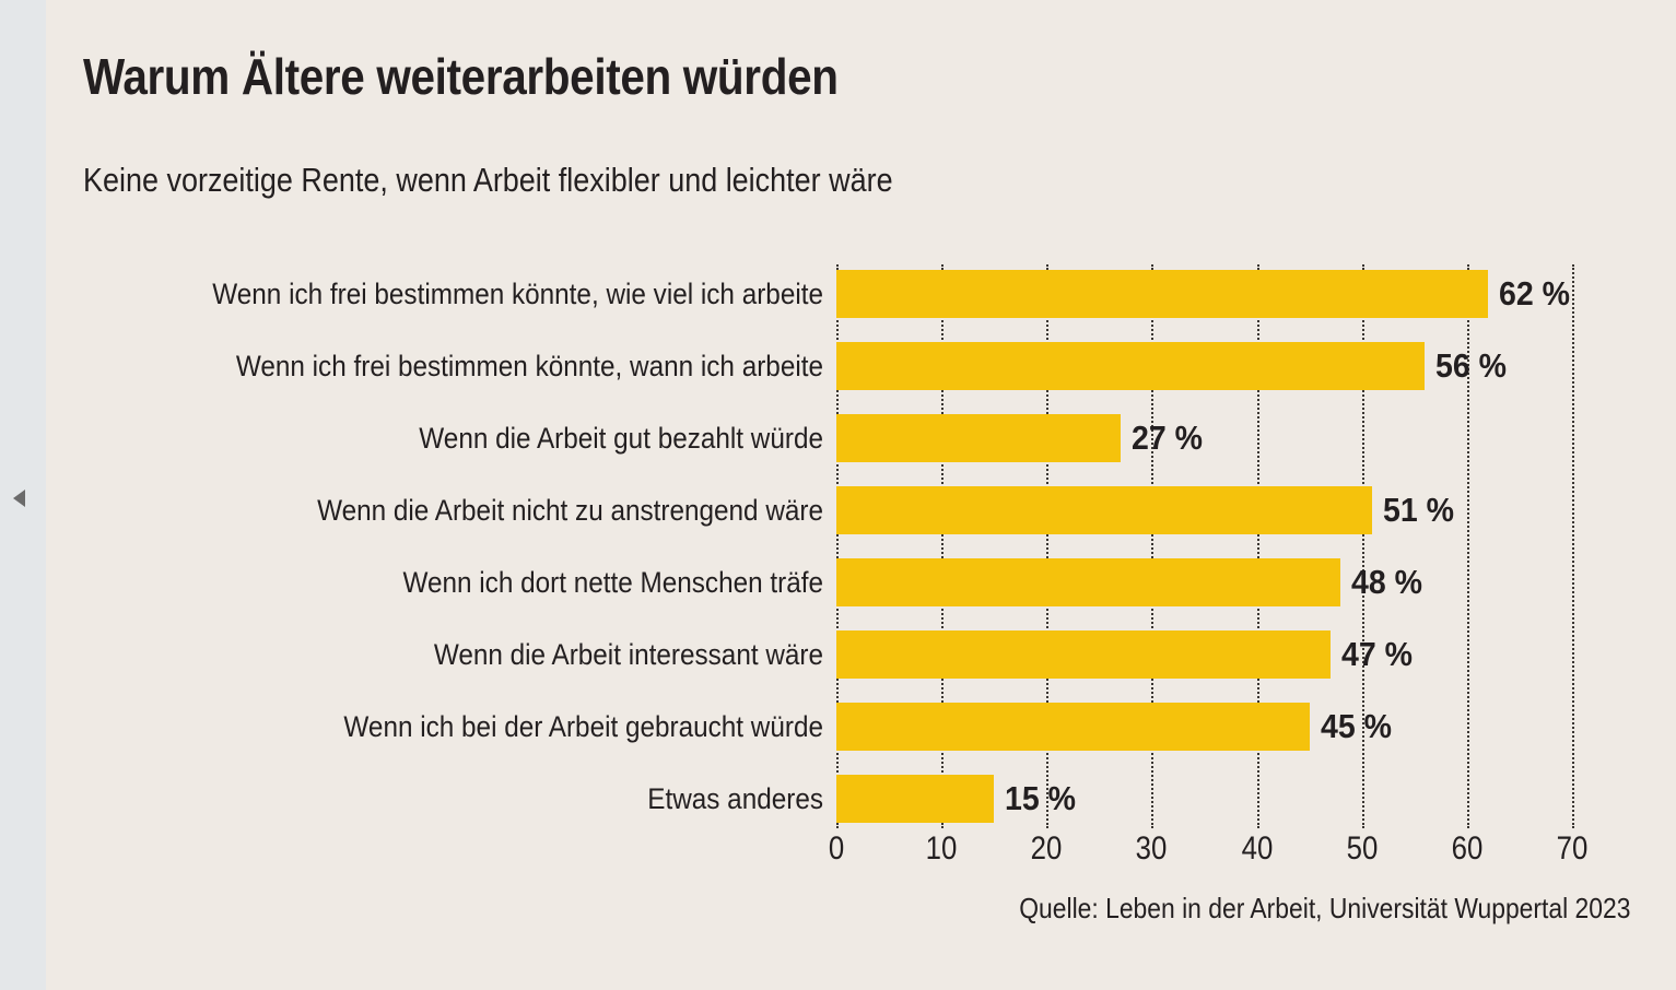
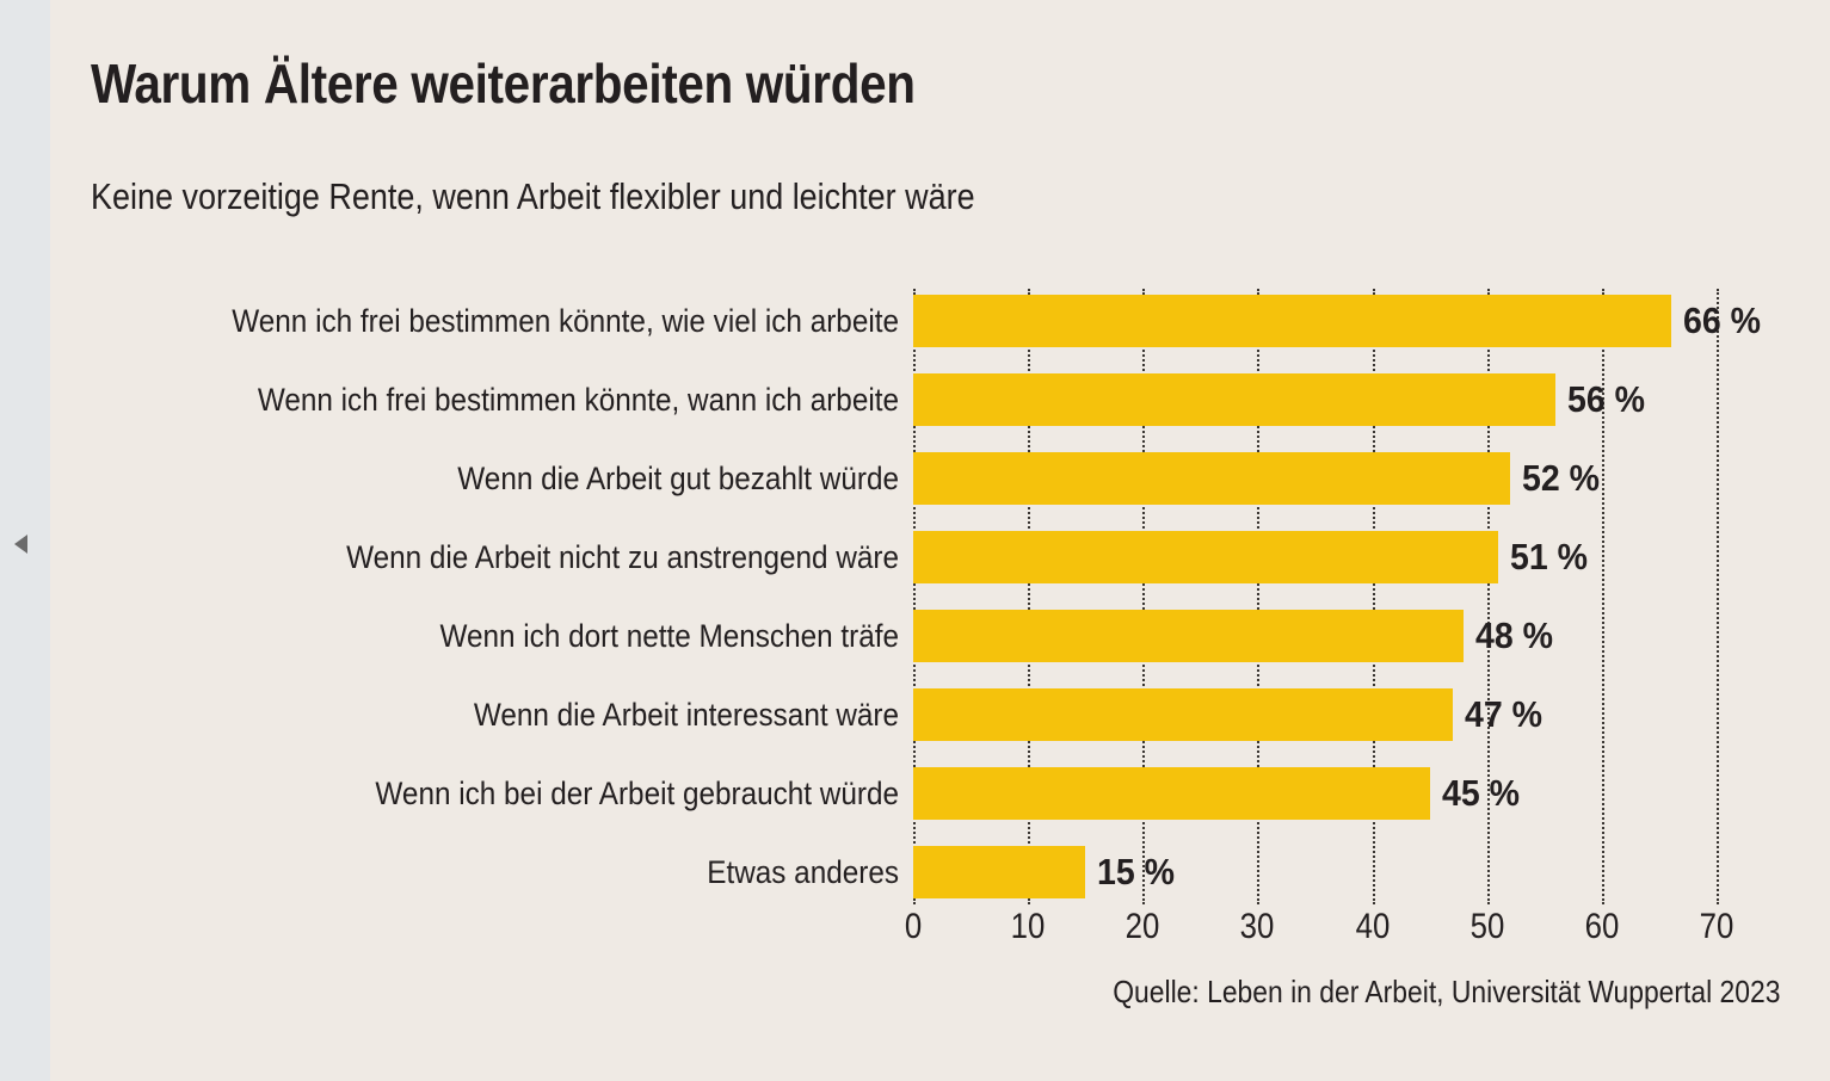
Wenn ich frei bestimmen könnte, wie viel ich arbeite: 62 -> 66
Wenn die Arbeit gut bezahlt würde: 27 -> 52
